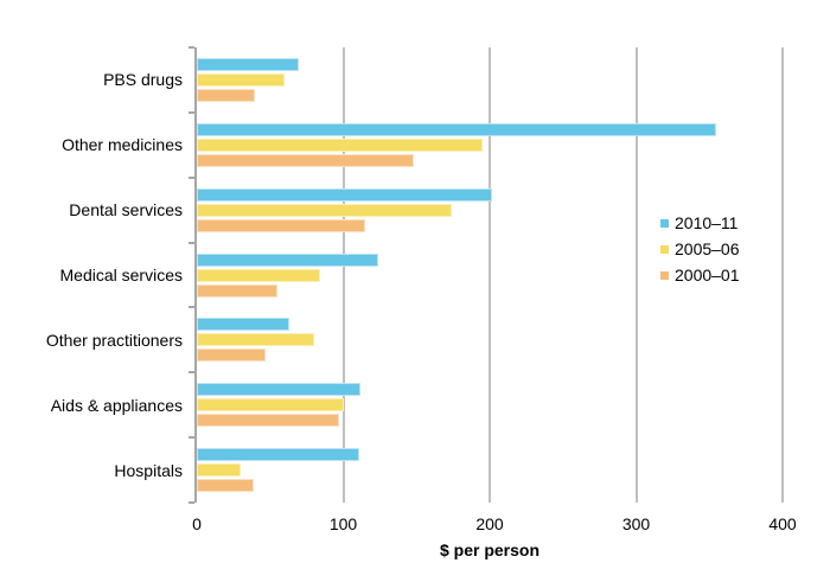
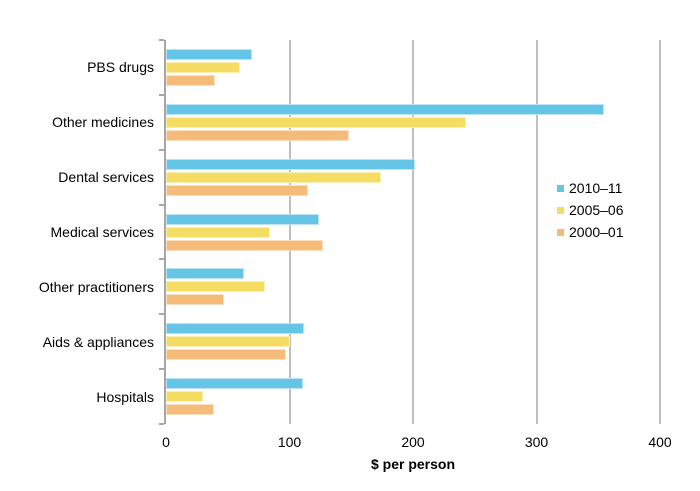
2005–06/Other medicines: 195 -> 243
2000–01/Medical services: 55 -> 127
